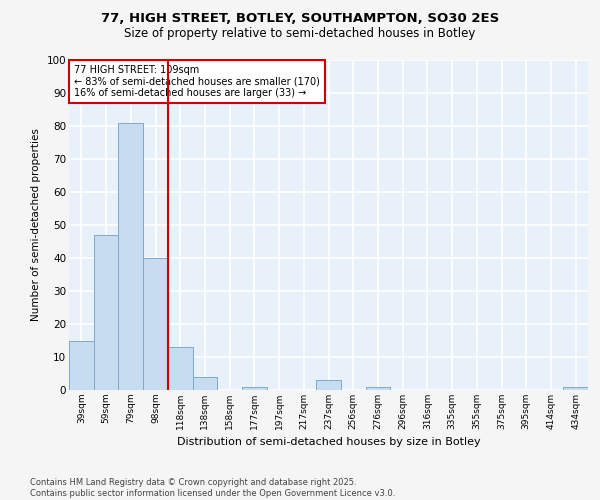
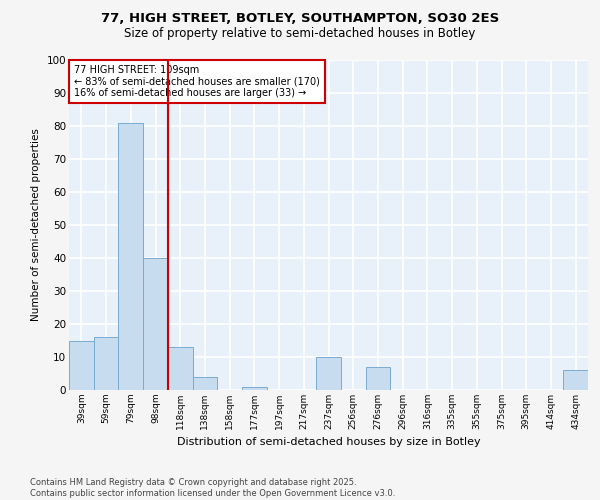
59sqm: 47 -> 16
237sqm: 3 -> 10
276sqm: 1 -> 7
434sqm: 1 -> 6
